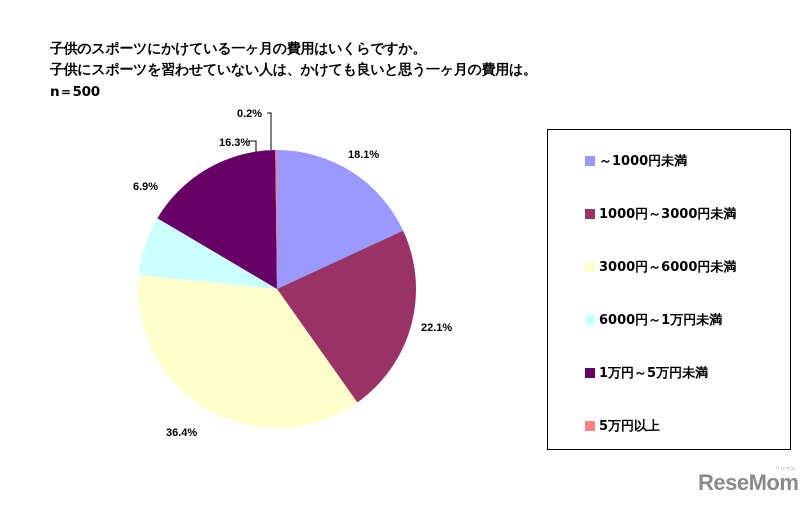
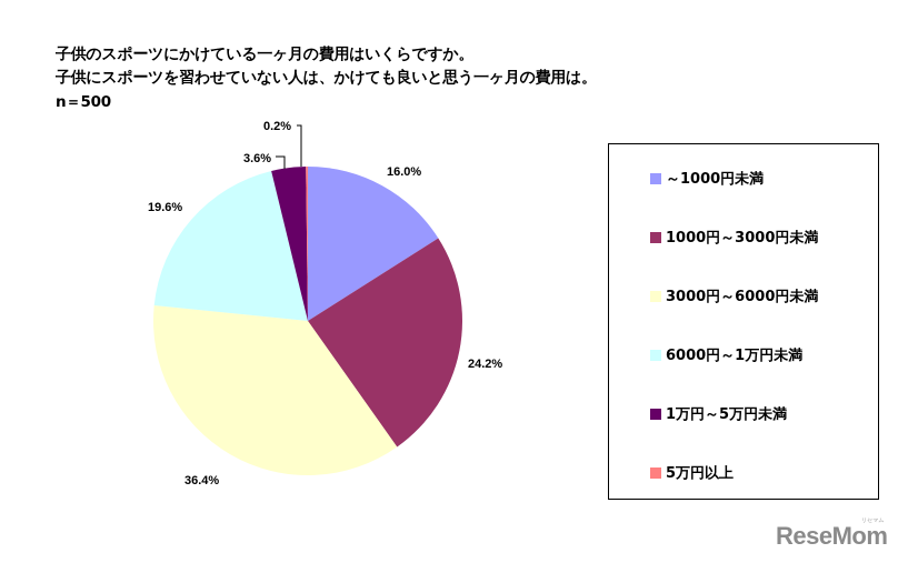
～1000円未満: 18.1% -> 16.0%
1000円～3000円未満: 22.1% -> 24.2%
6000円～1万円未満: 6.9% -> 19.6%
1万円～5万円未満: 16.3% -> 3.6%
